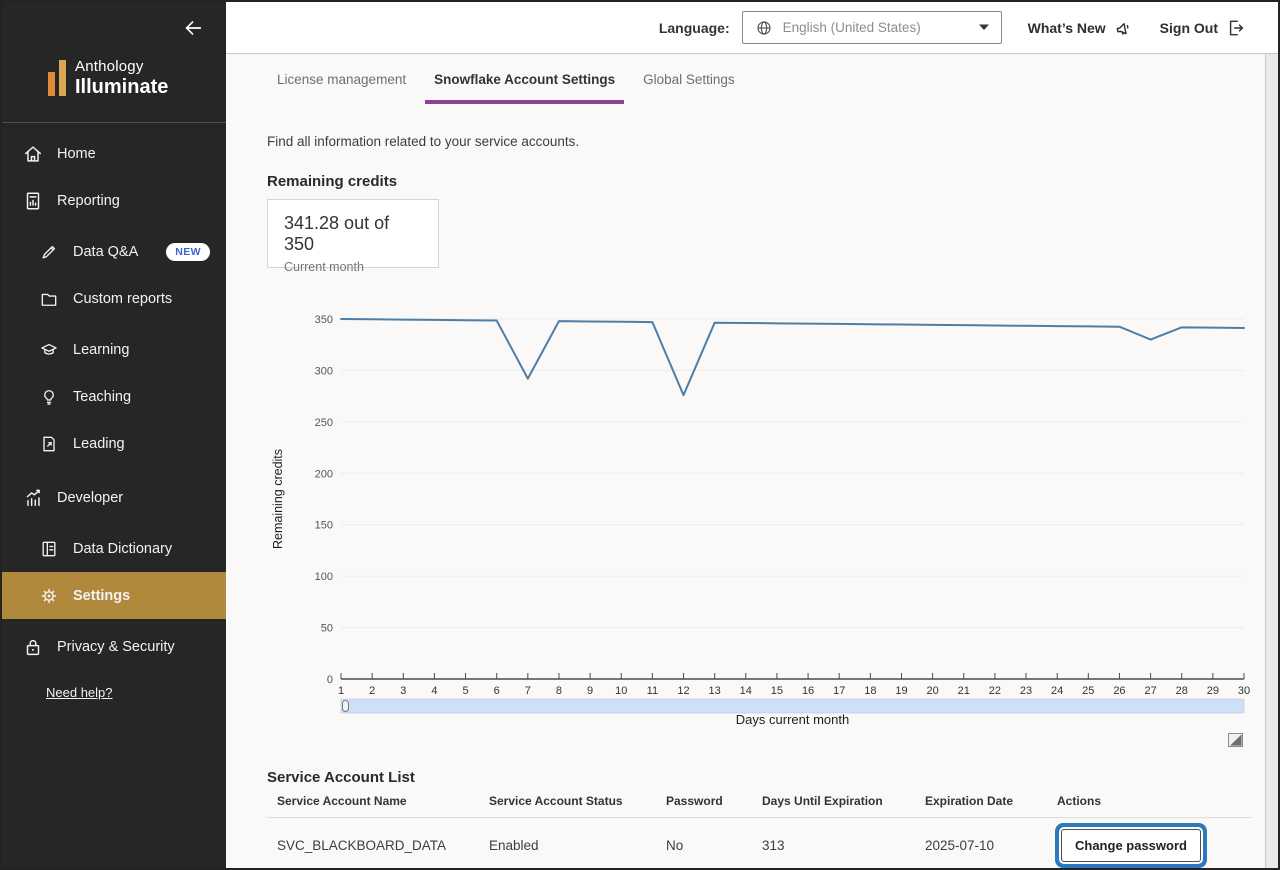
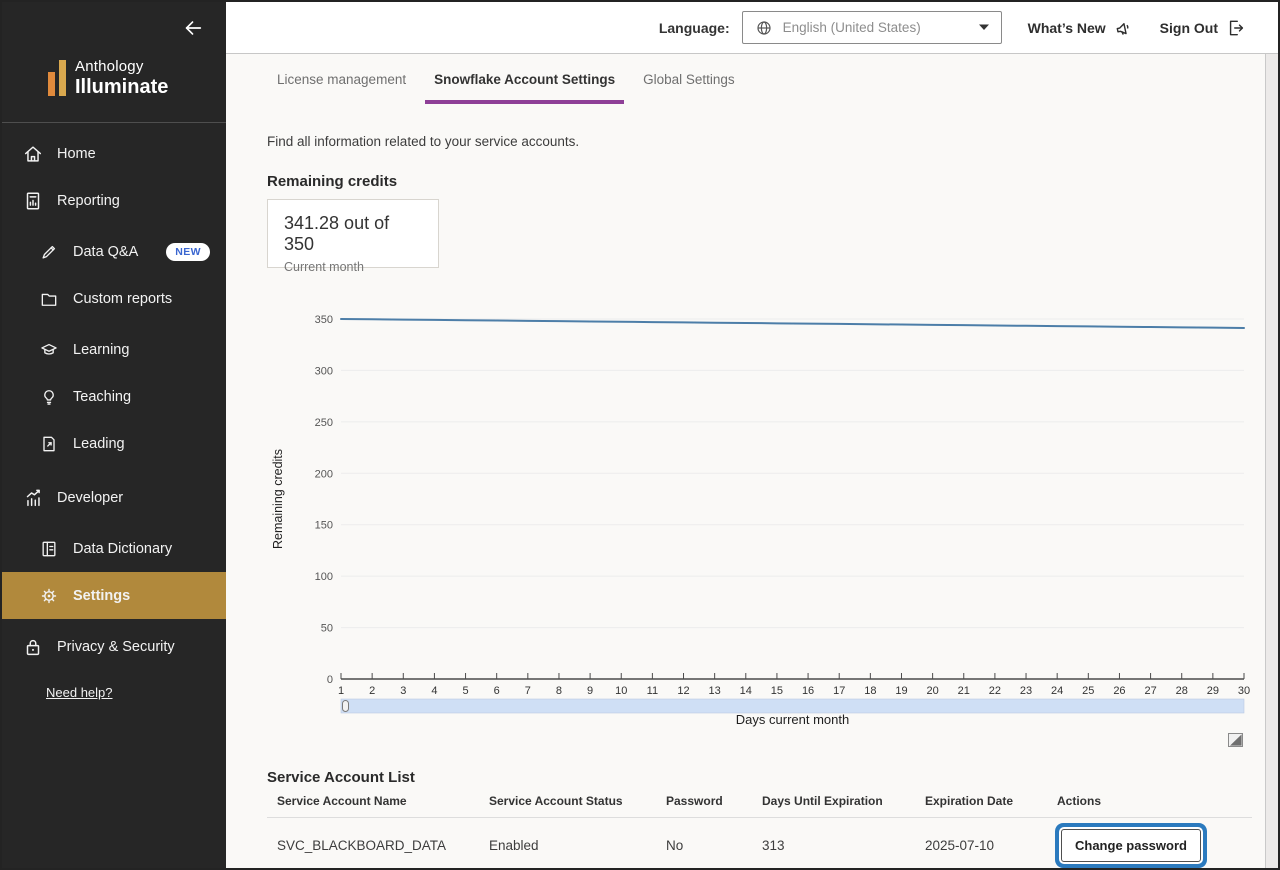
7: 292 -> 348
12: 276 -> 347
27: 330 -> 342
